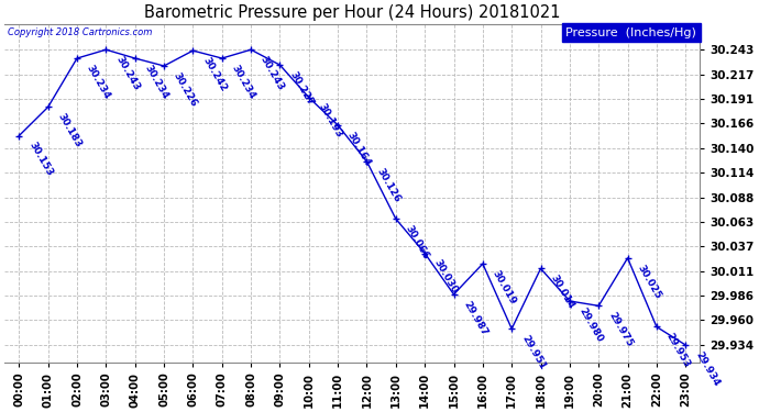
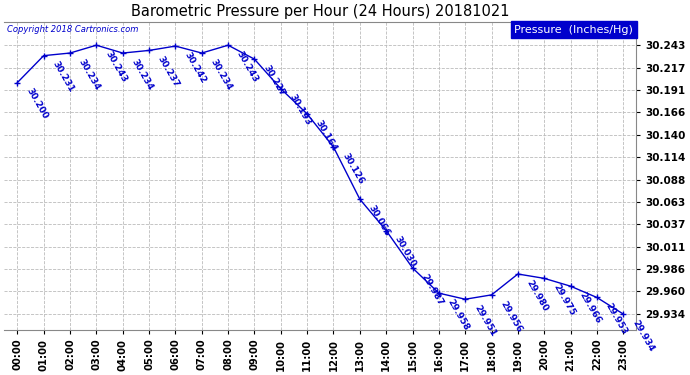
00:00: 30.153 -> 30.200
01:00: 30.183 -> 30.231
05:00: 30.226 -> 30.237
16:00: 30.019 -> 29.958
18:00: 30.014 -> 29.956
21:00: 30.025 -> 29.966
